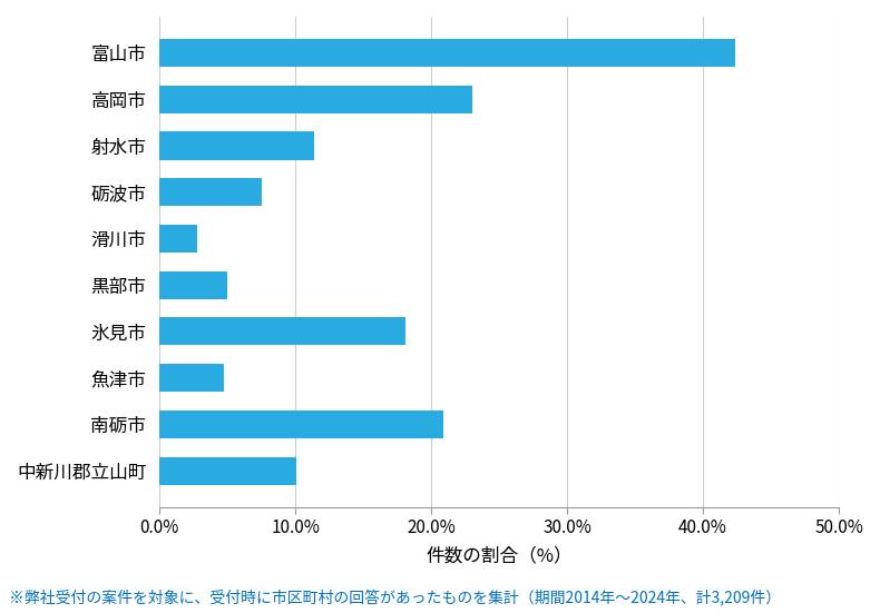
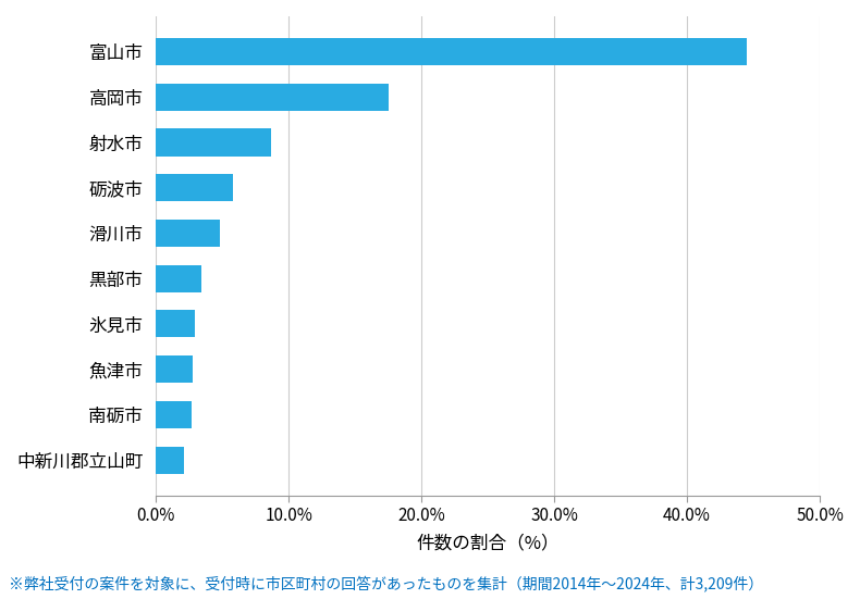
富山市: 42.4% -> 44.5%
高岡市: 23.0% -> 17.5%
射水市: 11.4% -> 8.7%
砺波市: 7.5% -> 5.8%
滑川市: 2.8% -> 4.8%
黒部市: 5.0% -> 3.4%
氷見市: 18.1% -> 2.9%
魚津市: 4.7% -> 2.8%
南砺市: 20.9% -> 2.7%
中新川郡立山町: 10.1% -> 2.1%
